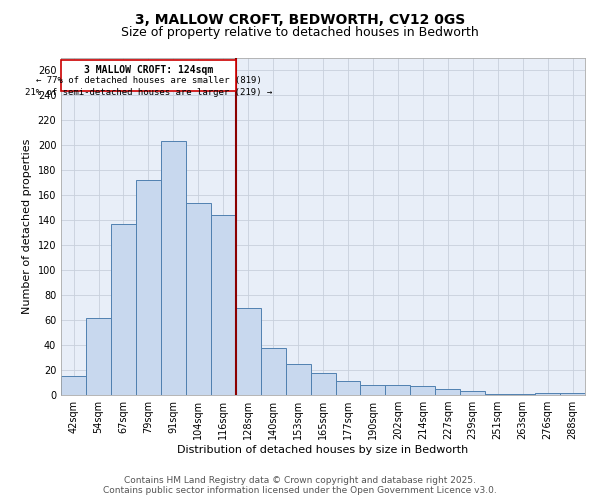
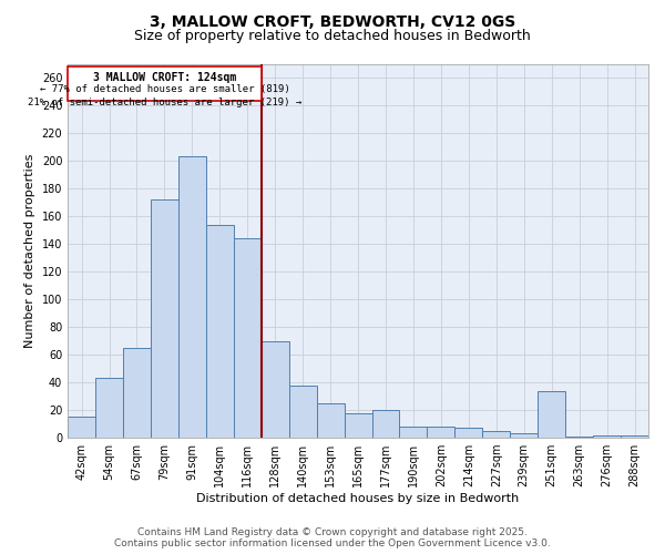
54sqm: 62 -> 43
67sqm: 137 -> 65
177sqm: 11 -> 20
251sqm: 1 -> 34
